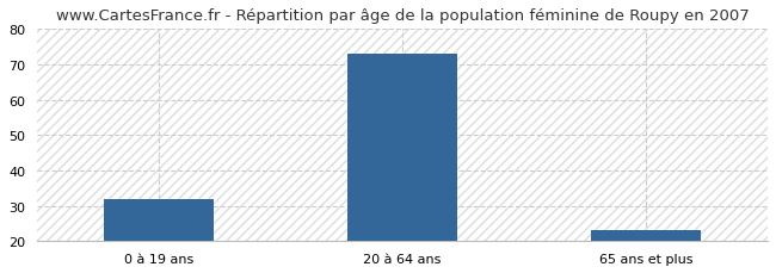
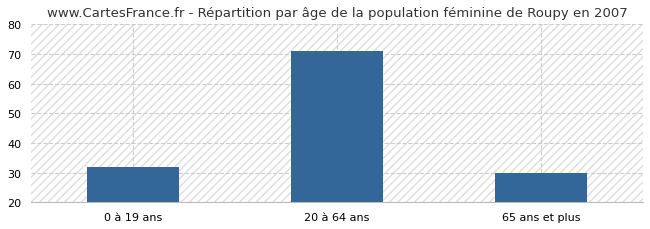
20 à 64 ans: 73 -> 71
65 ans et plus: 23 -> 30
